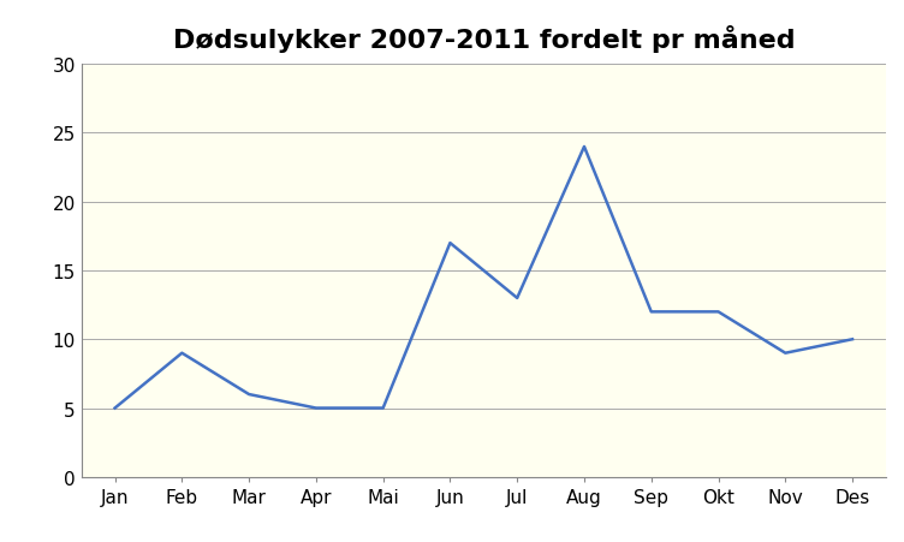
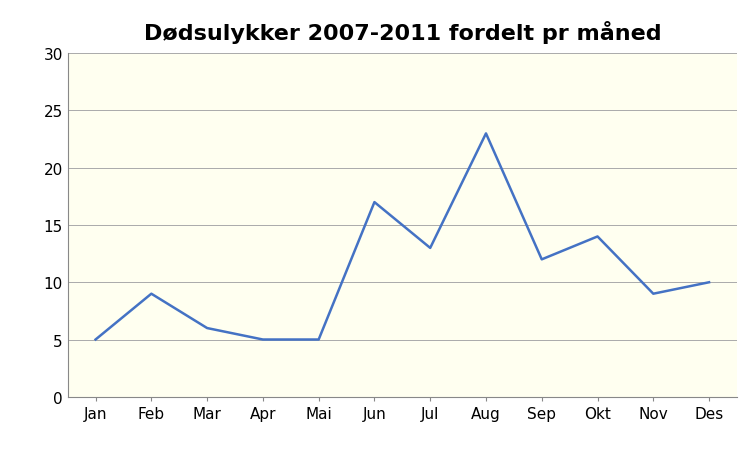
Aug: 24 -> 23
Okt: 12 -> 14
